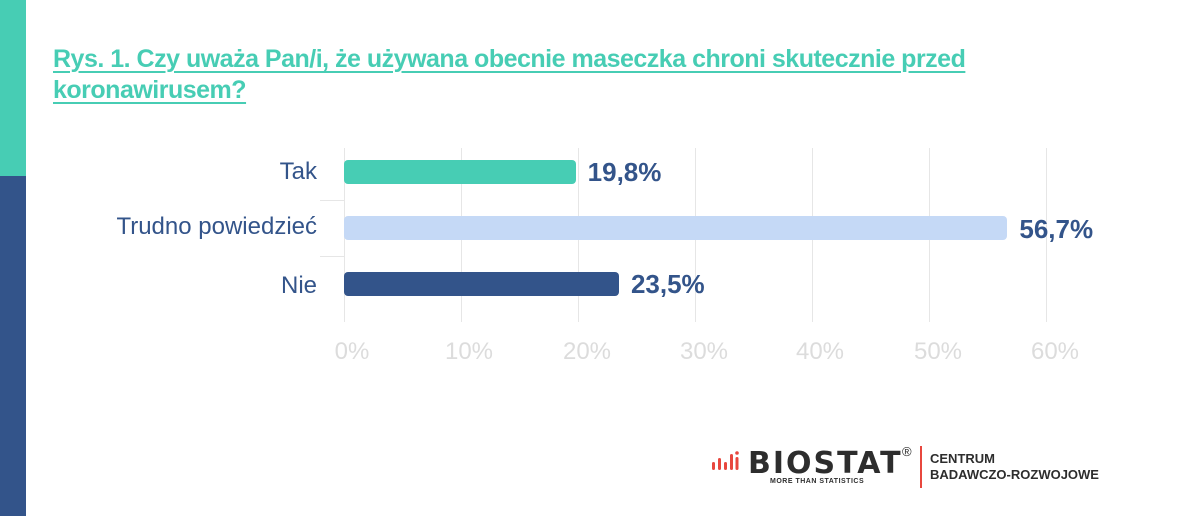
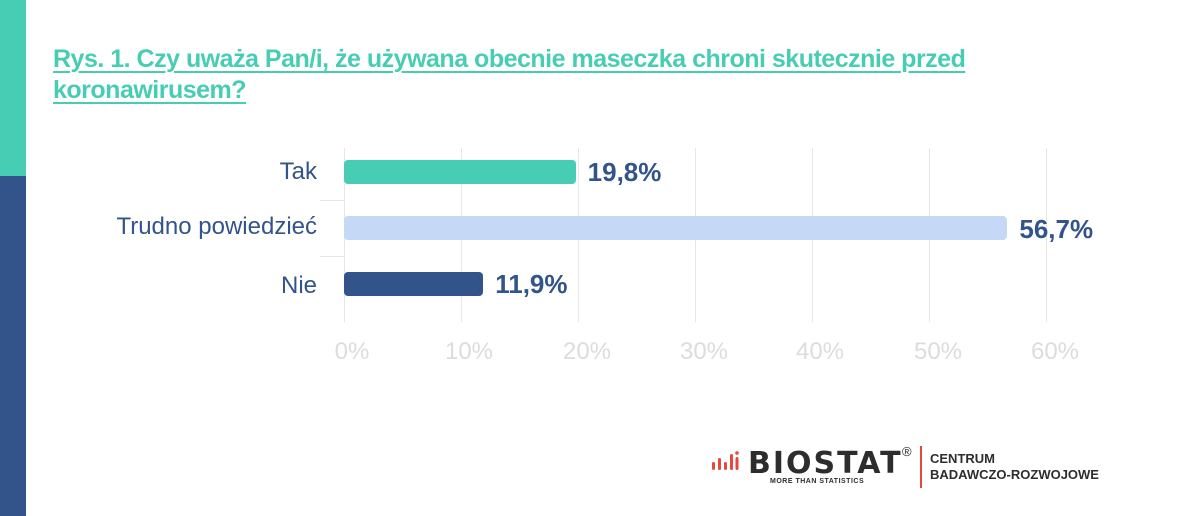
Nie: 23,5% -> 11,9%
